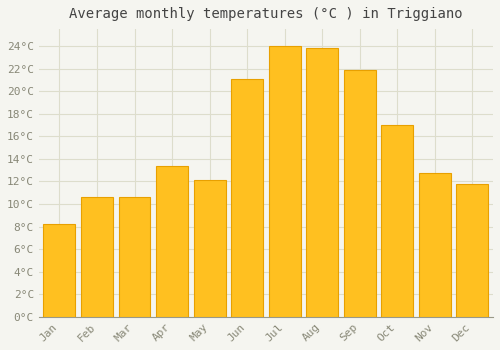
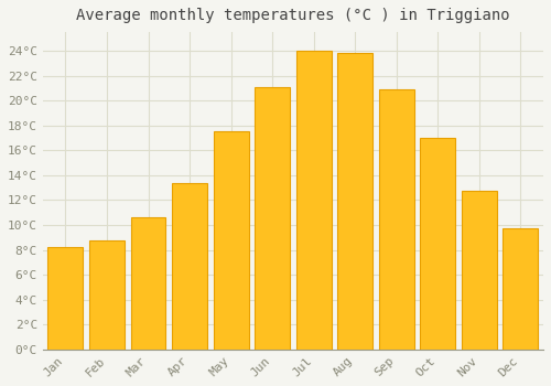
Feb: 10.6°C -> 8.8°C
May: 12.1°C -> 17.5°C
Sep: 21.9°C -> 20.9°C
Dec: 11.8°C -> 9.7°C
